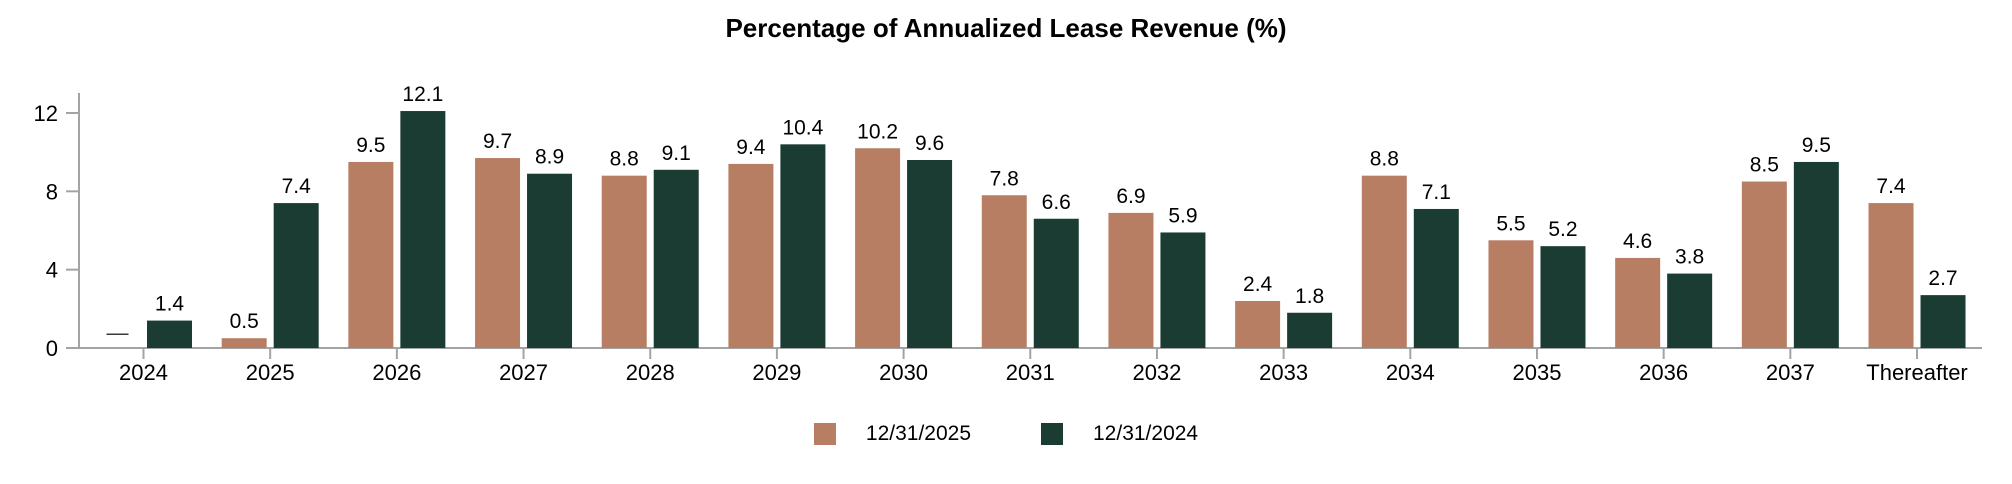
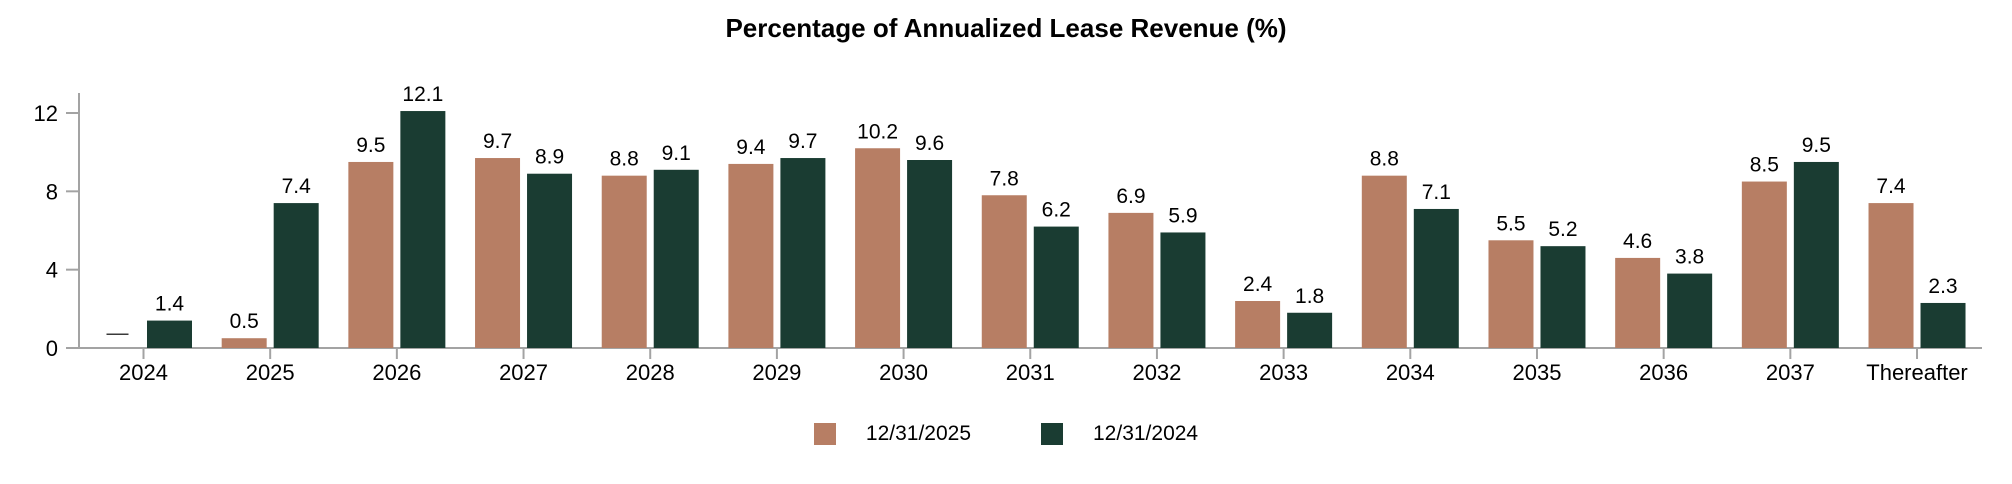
12/31/2024/2029: 10.4 -> 9.7
12/31/2024/2031: 6.6 -> 6.2
12/31/2024/Thereafter: 2.7 -> 2.3
